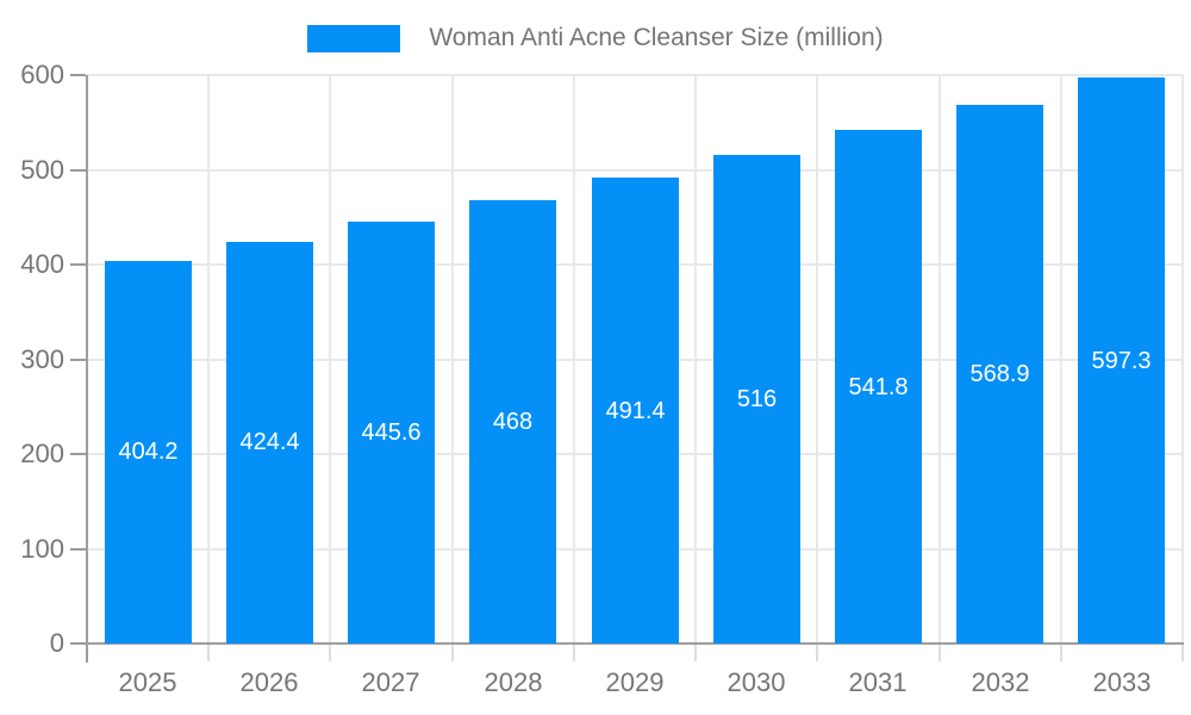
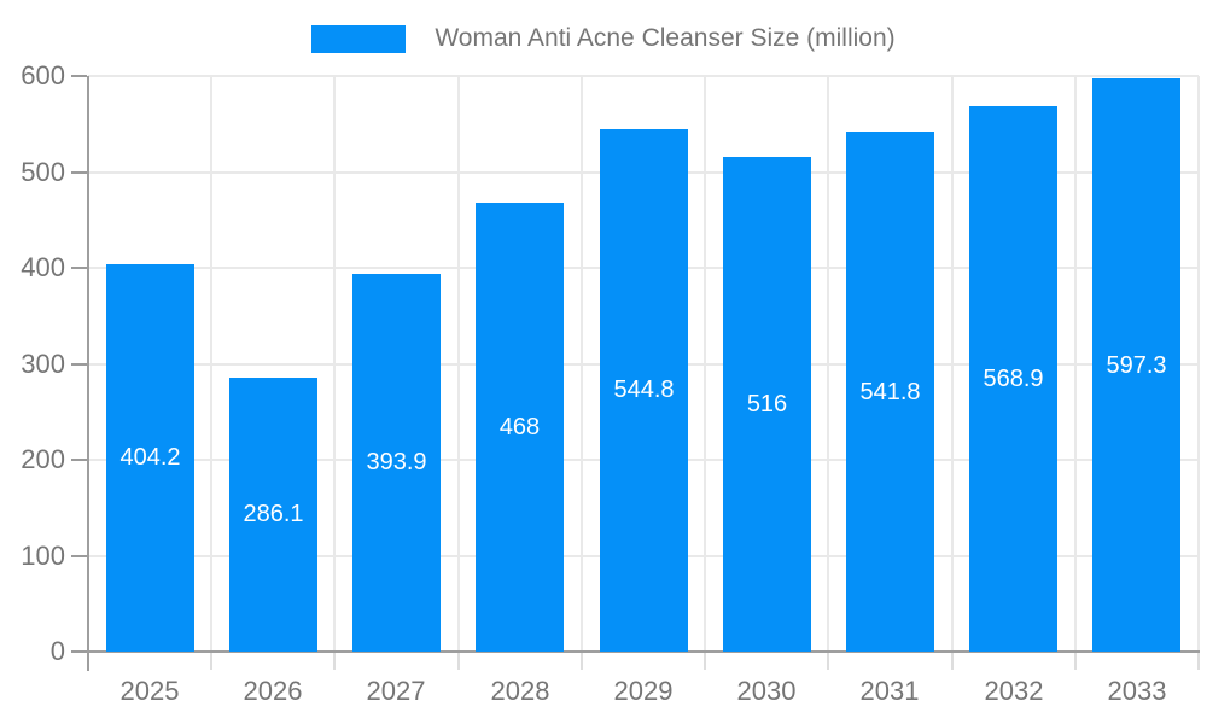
2026: 424.4 -> 286.1
2027: 445.6 -> 393.9
2029: 491.4 -> 544.8
